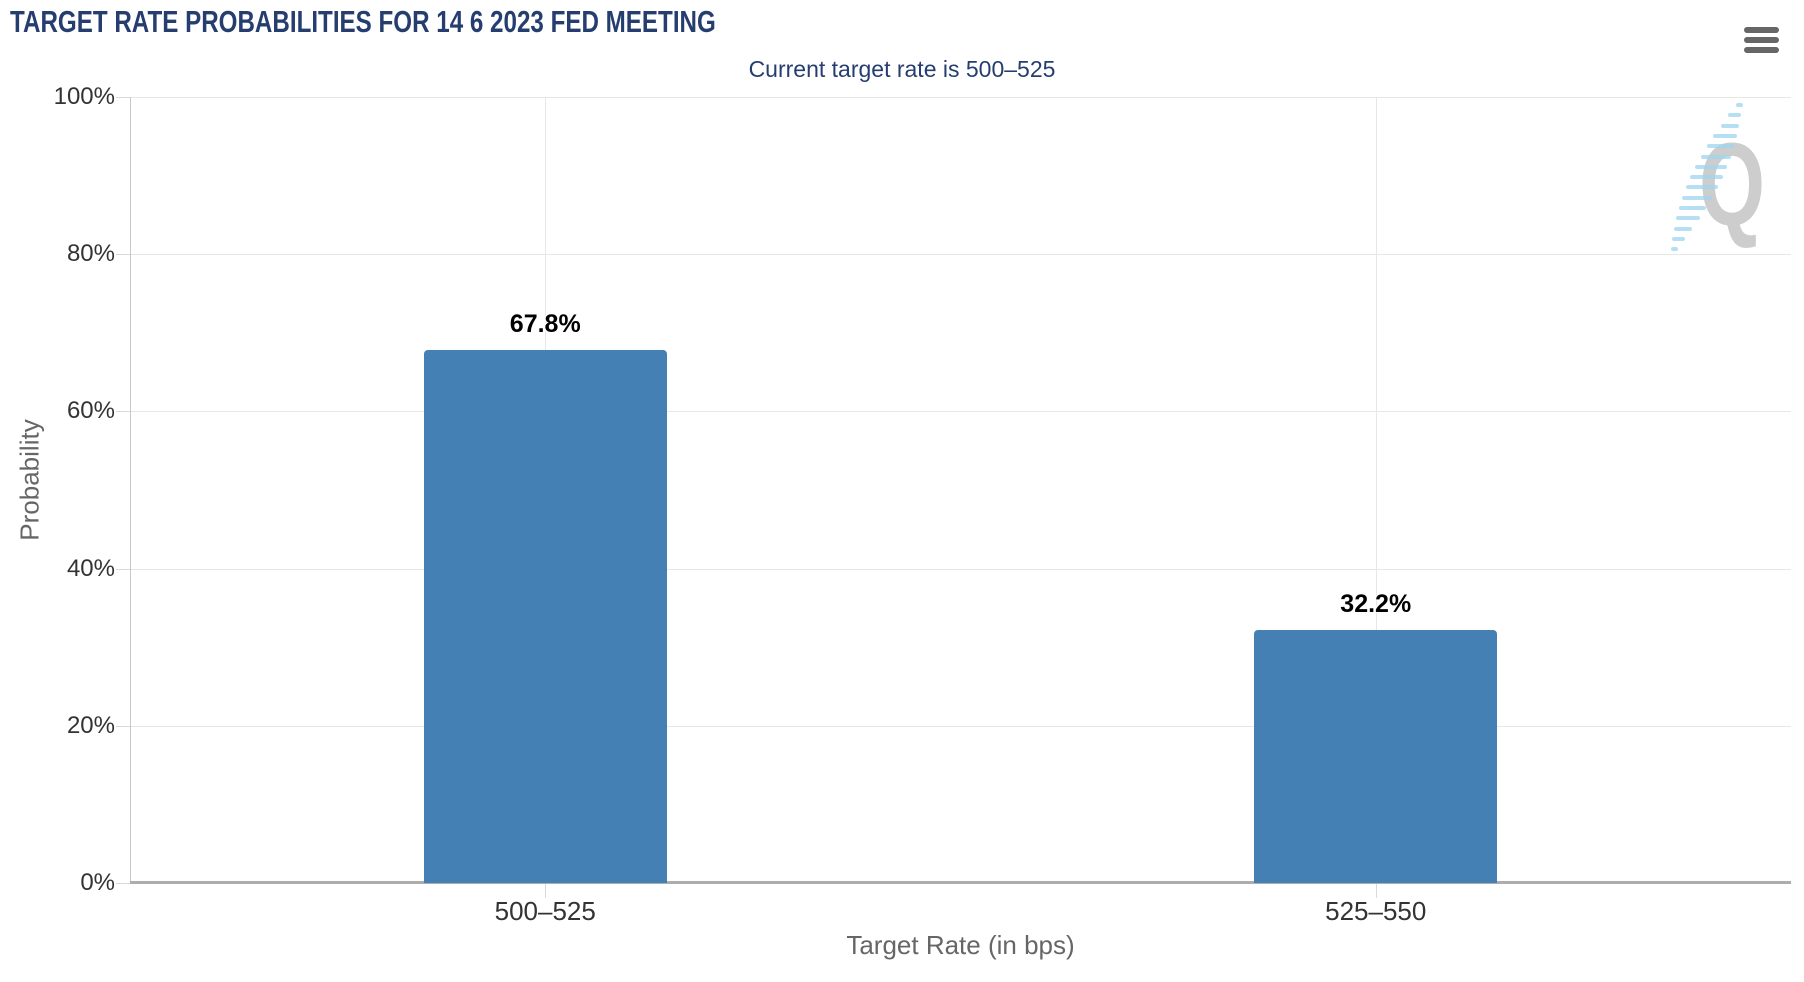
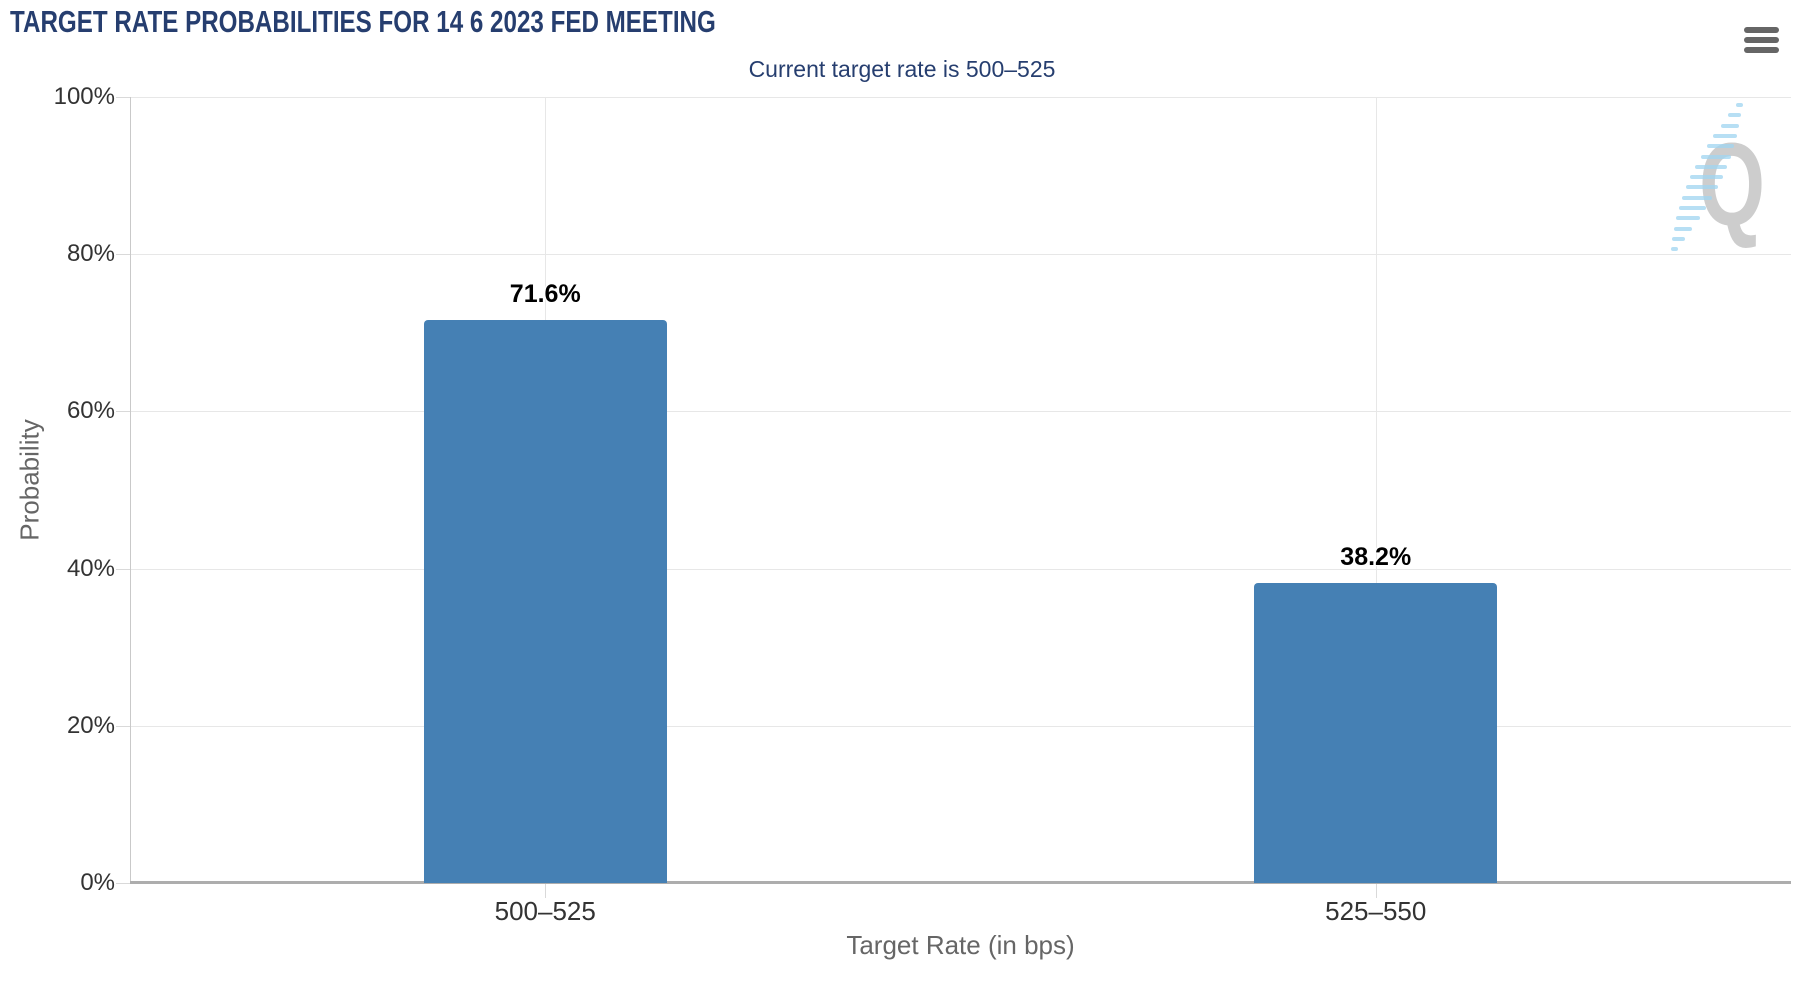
500–525: 67.8% -> 71.6%
525–550: 32.2% -> 38.2%
